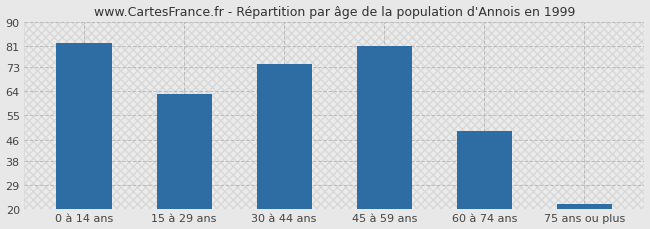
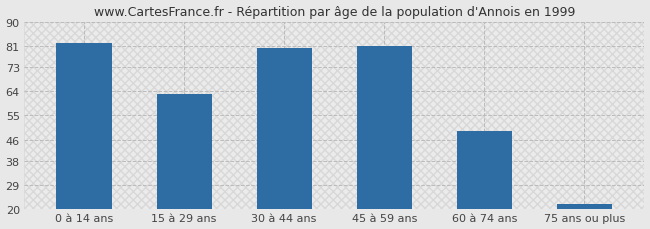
30 à 44 ans: 74 -> 80
